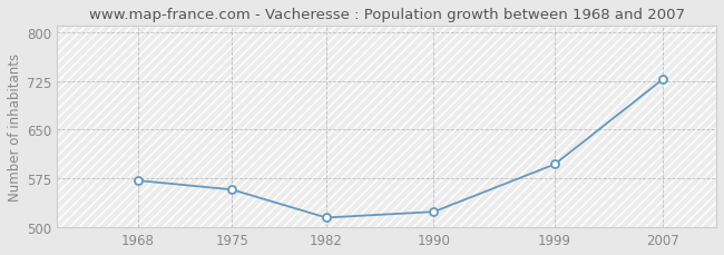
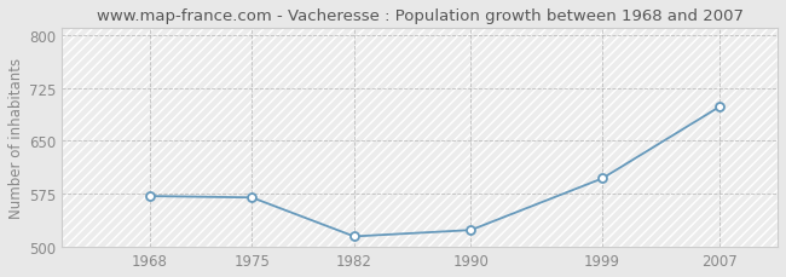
1975: 558 -> 570
2007: 727 -> 698
